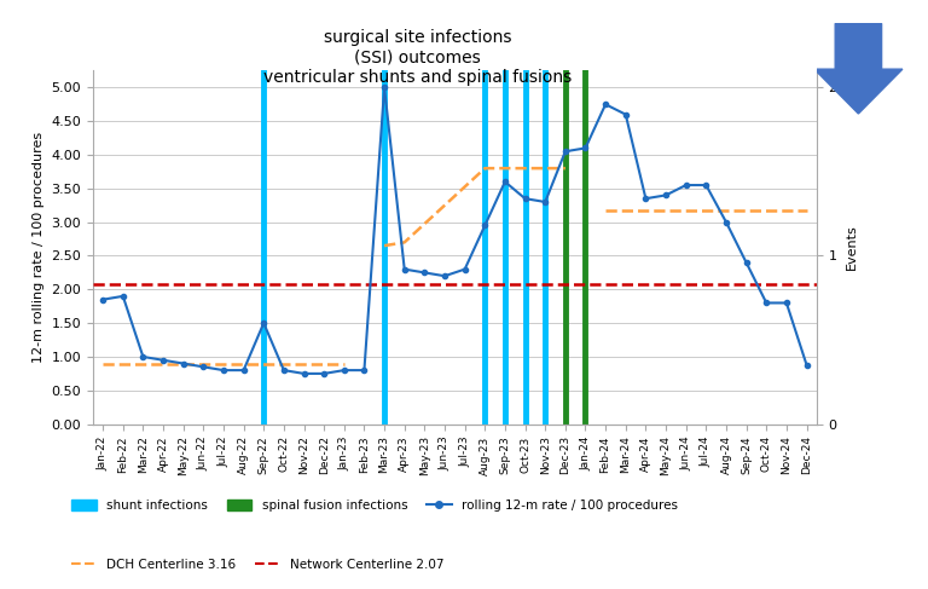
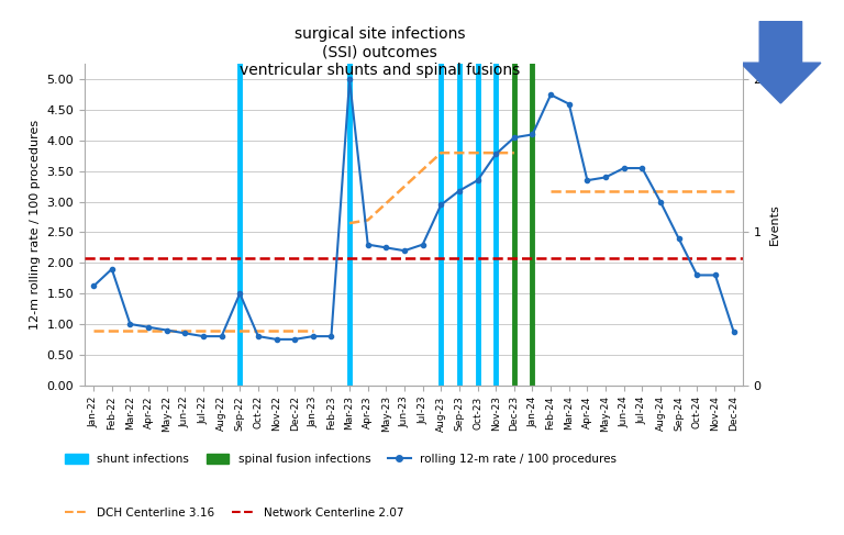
rolling 12-m rate / 100 procedures/Jan-22: 1.85 -> 1.62
rolling 12-m rate / 100 procedures/Sep-23: 3.60 -> 3.18
rolling 12-m rate / 100 procedures/Nov-23: 3.30 -> 3.78
